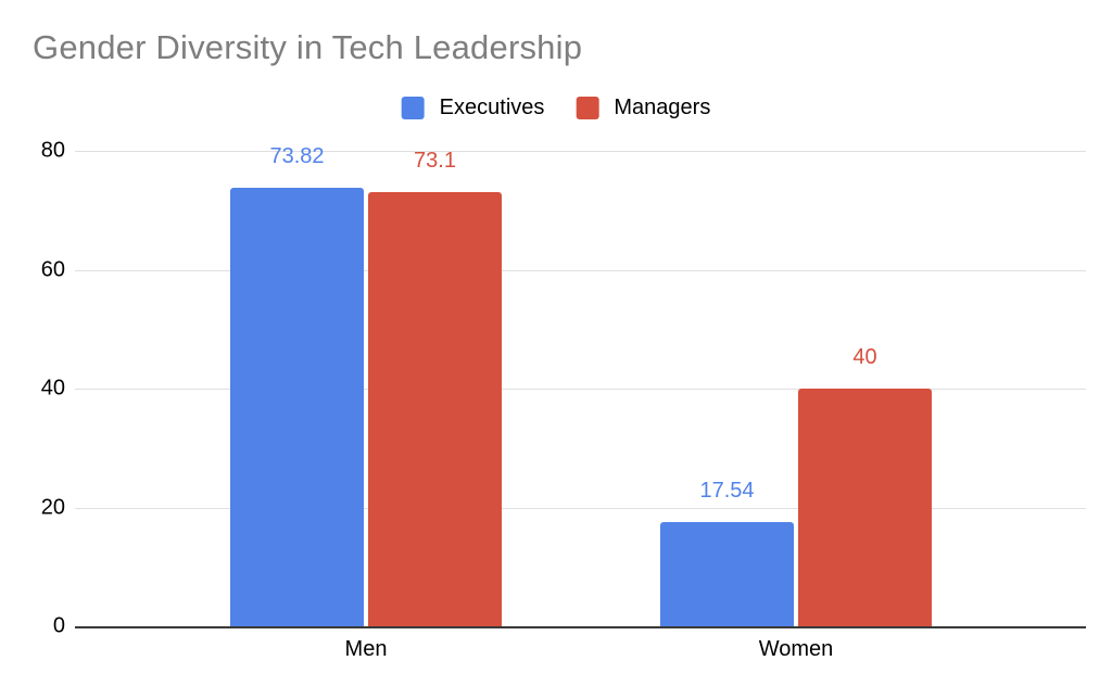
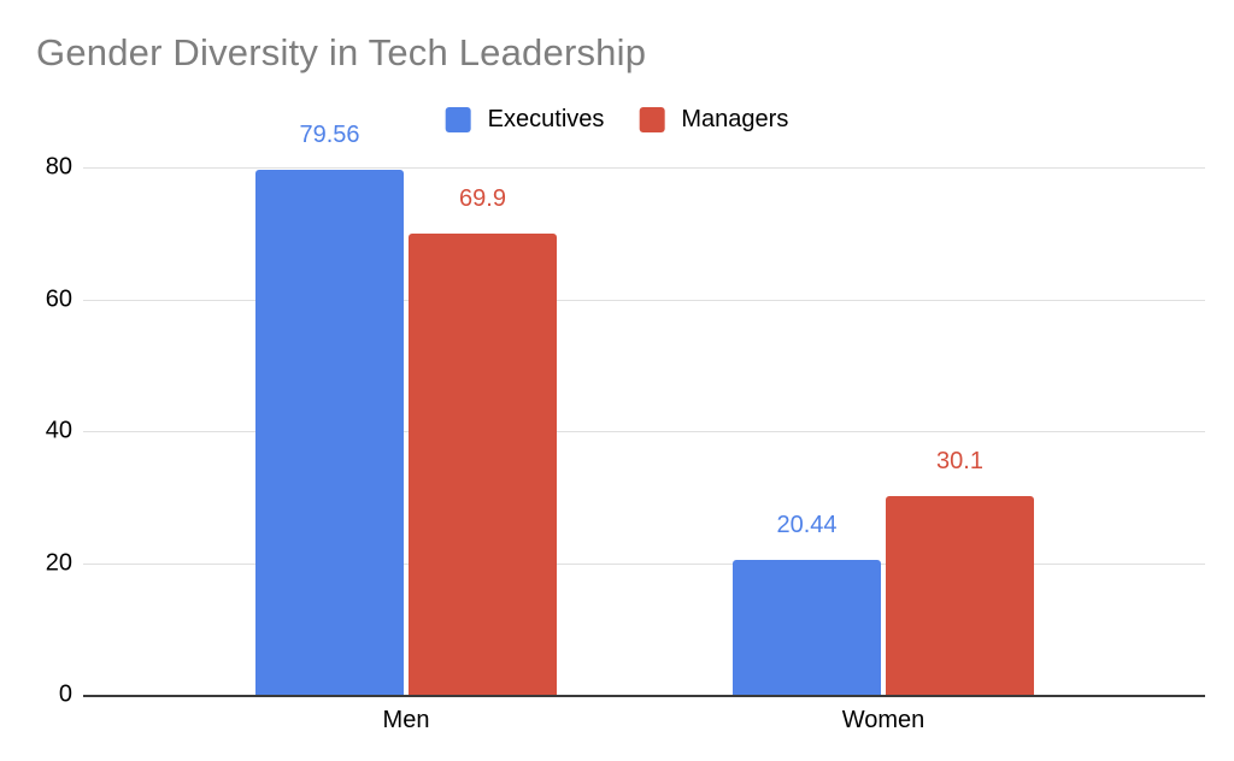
Executives/Men: 73.82 -> 79.56
Managers/Men: 73.1 -> 69.9
Executives/Women: 17.54 -> 20.44
Managers/Women: 40 -> 30.1
